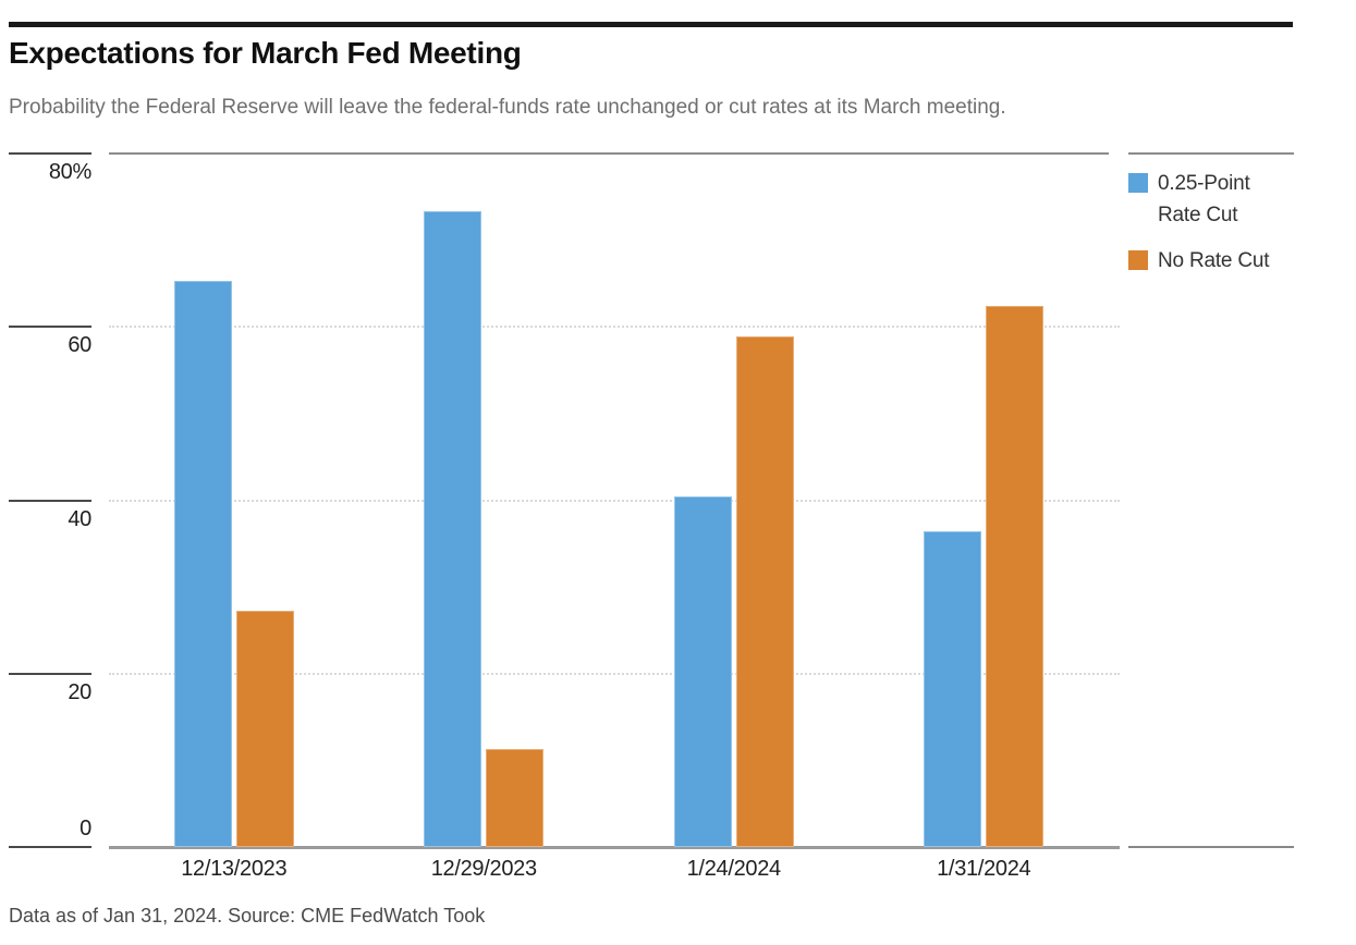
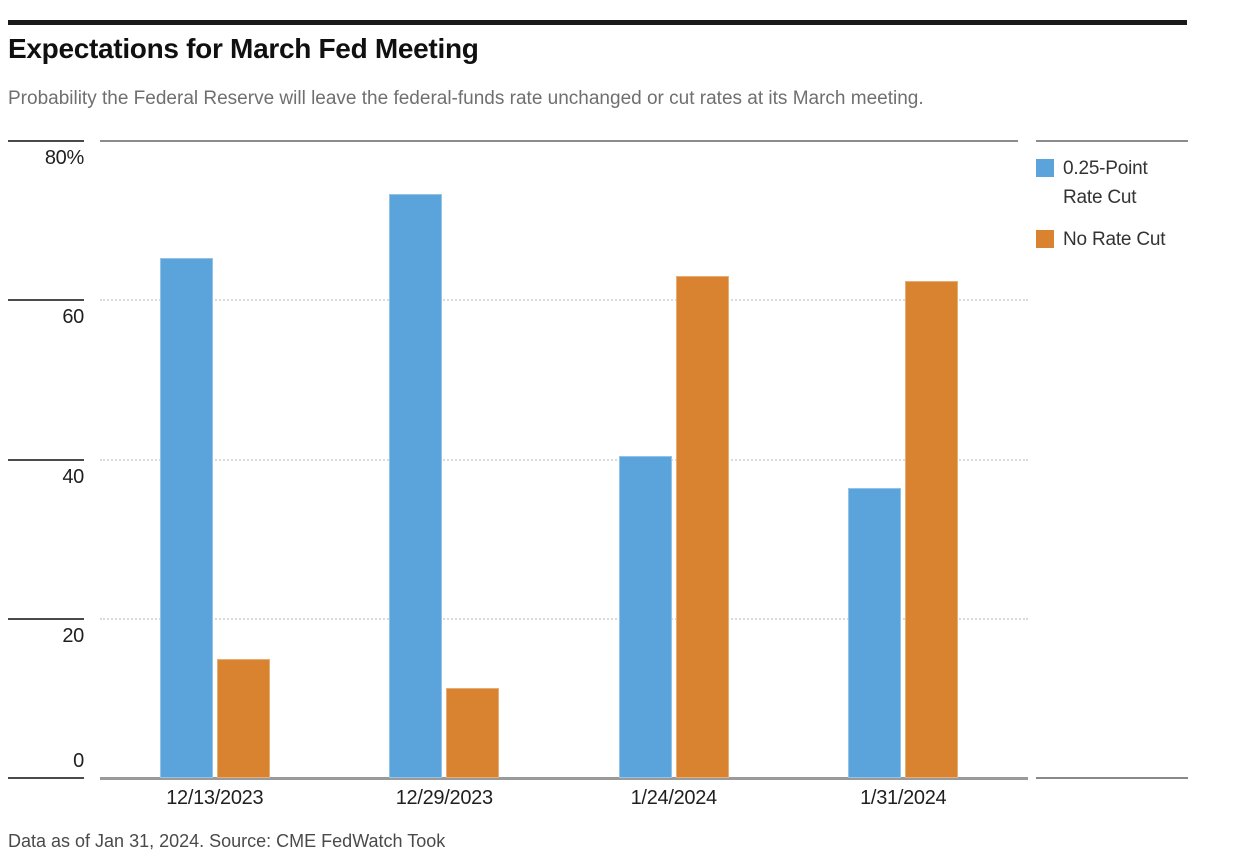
No Rate Cut/12/13/2023: 27 -> 15
No Rate Cut/1/24/2024: 59 -> 63
